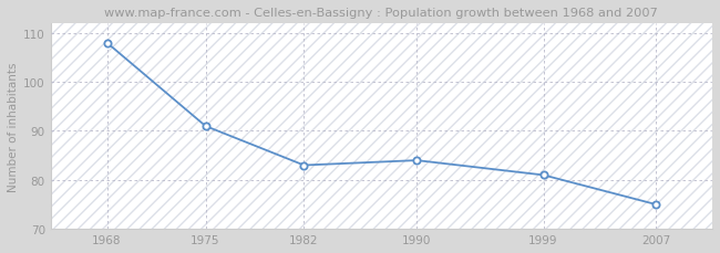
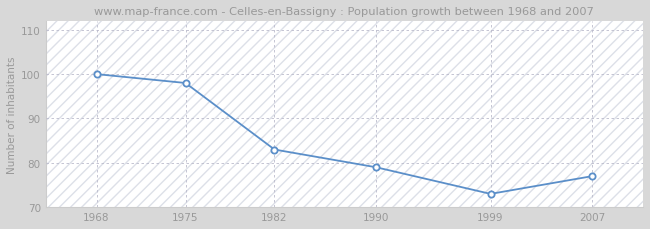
1968: 108 -> 100
1975: 91 -> 98
1990: 84 -> 79
1999: 81 -> 73
2007: 75 -> 77
